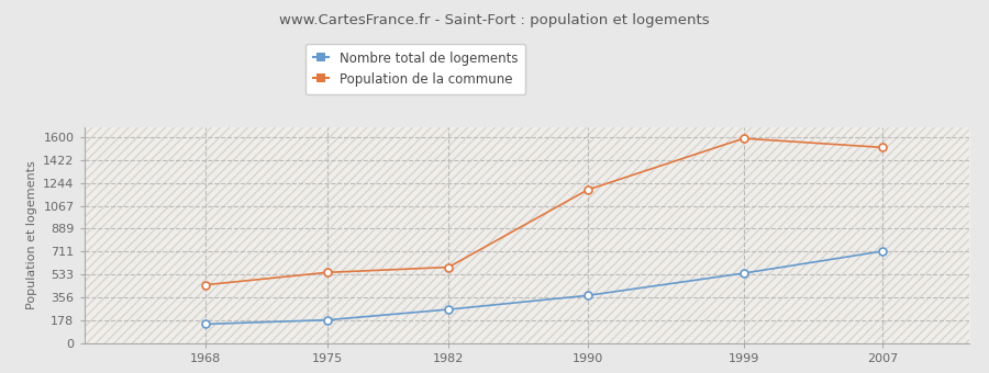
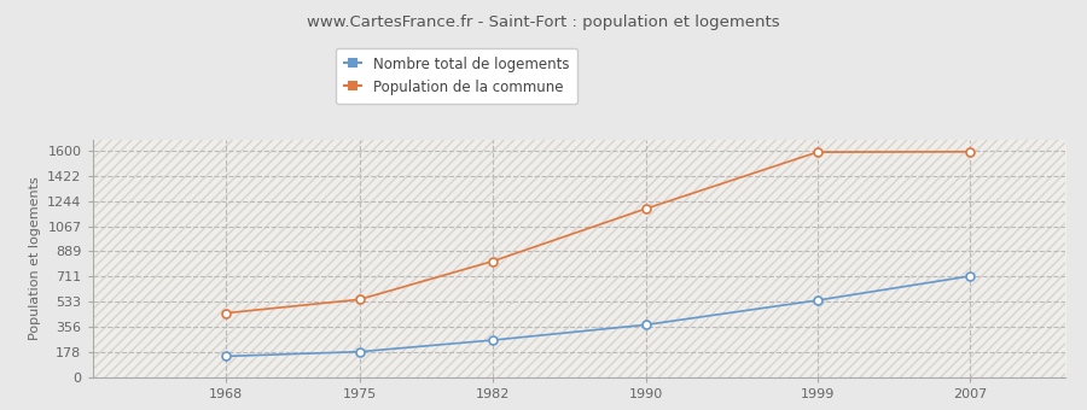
Population de la commune/1982: 590 -> 820
Population de la commune/2007: 1520 -> 1590
